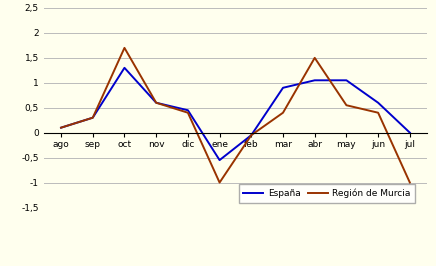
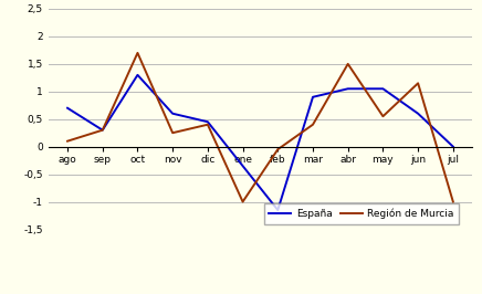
España/ago: 0,10 -> 0,70
Región de Murcia/nov: 0,60 -> 0,25
España/ene: -0,55 -> -0,35
España/feb: -0,05 -> -1,15
Región de Murcia/jun: 0,40 -> 1,15
